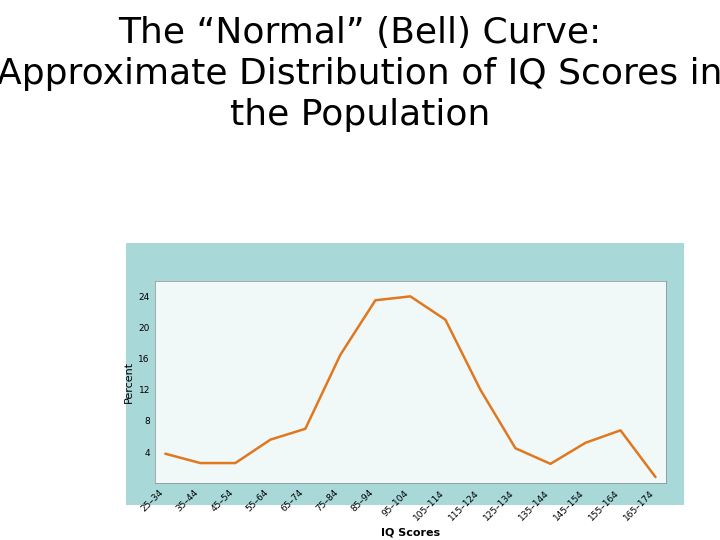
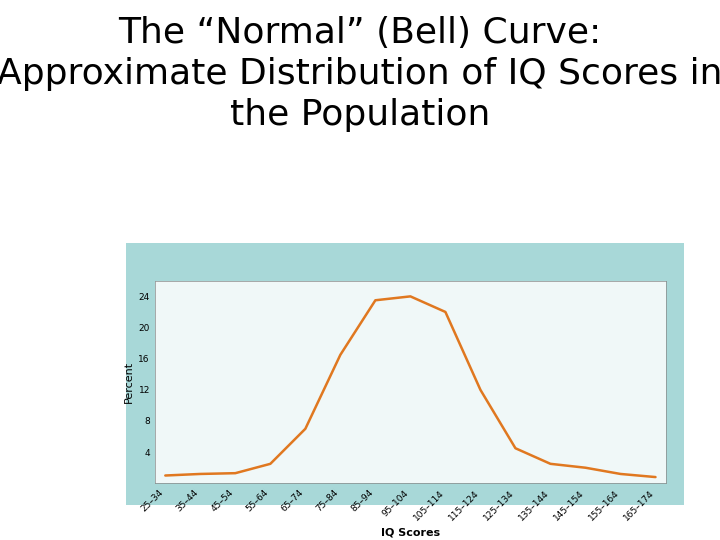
25–34: 3.8 -> 1.0
35–44: 2.6 -> 1.2
45–54: 2.6 -> 1.3
55–64: 5.6 -> 2.5
105–114: 21.0 -> 22.0
145–154: 5.2 -> 2.0
155–164: 6.8 -> 1.2
